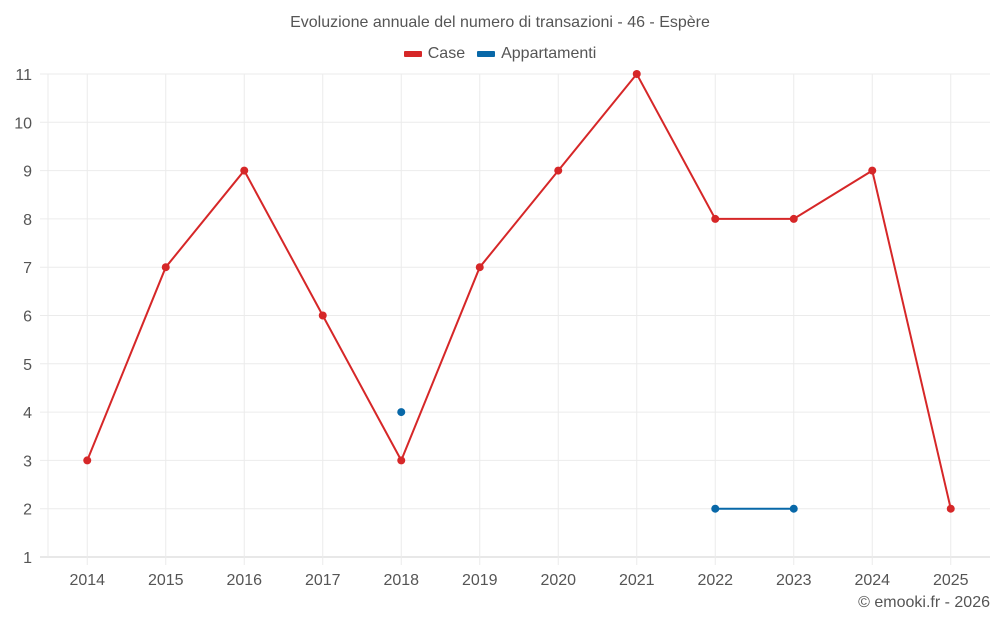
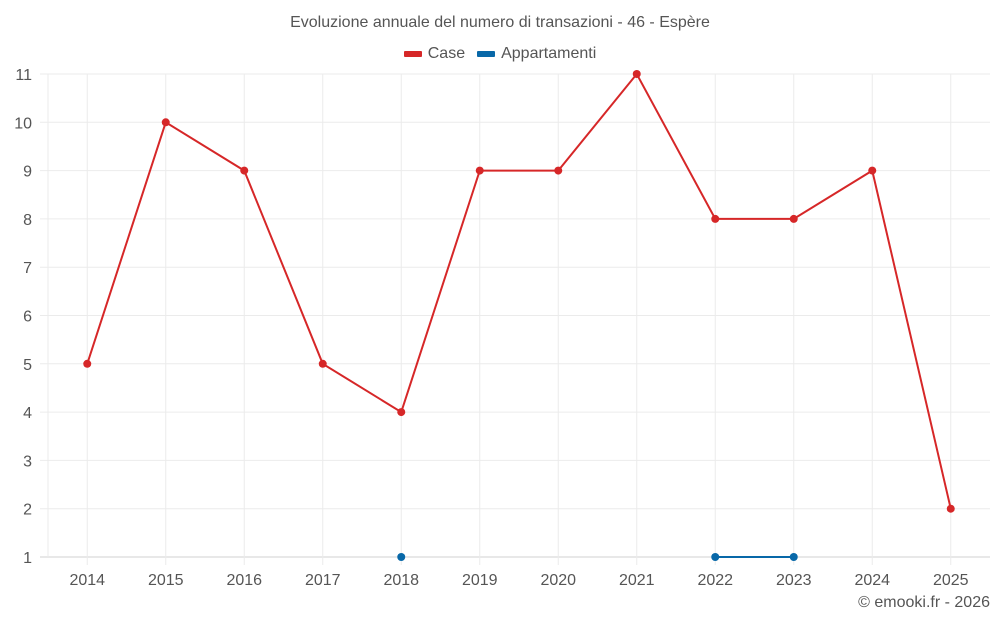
Case/2014: 3 -> 5
Case/2015: 7 -> 10
Case/2017: 6 -> 5
Case/2018: 3 -> 4
Appartamenti/2018: 4 -> 1
Case/2019: 7 -> 9
Appartamenti/2022: 2 -> 1
Appartamenti/2023: 2 -> 1
